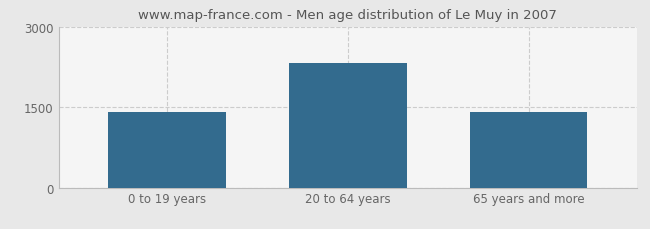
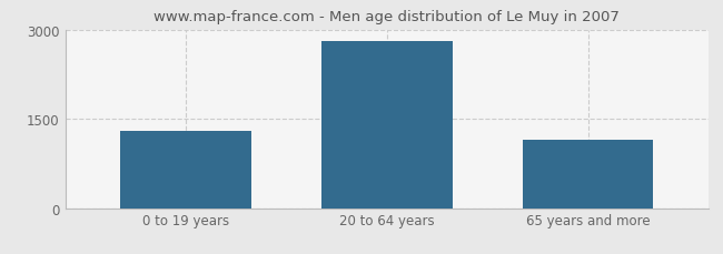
0 to 19 years: 1400 -> 1300
20 to 64 years: 2320 -> 2800
65 years and more: 1400 -> 1150
